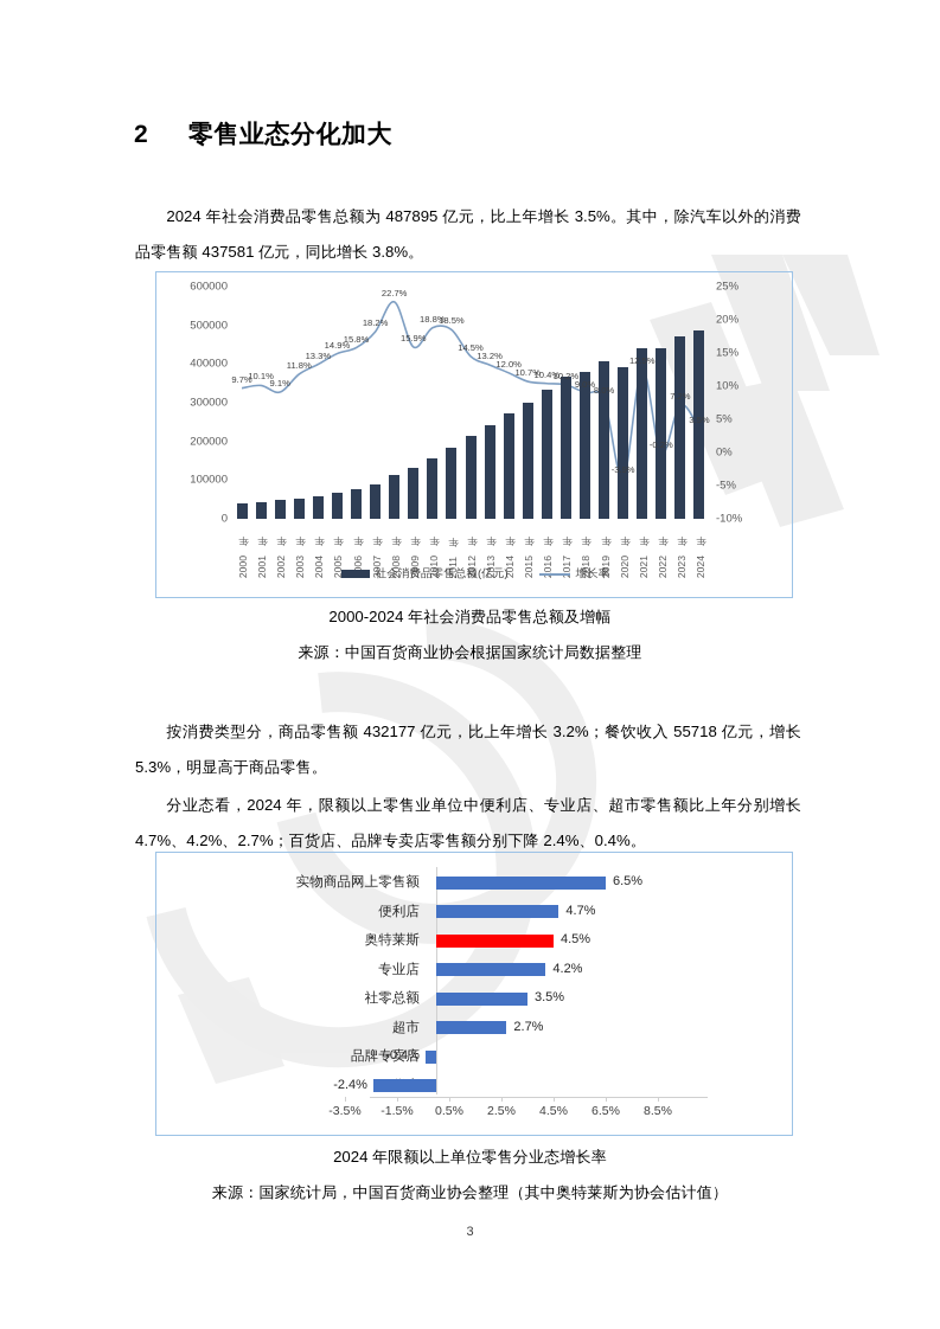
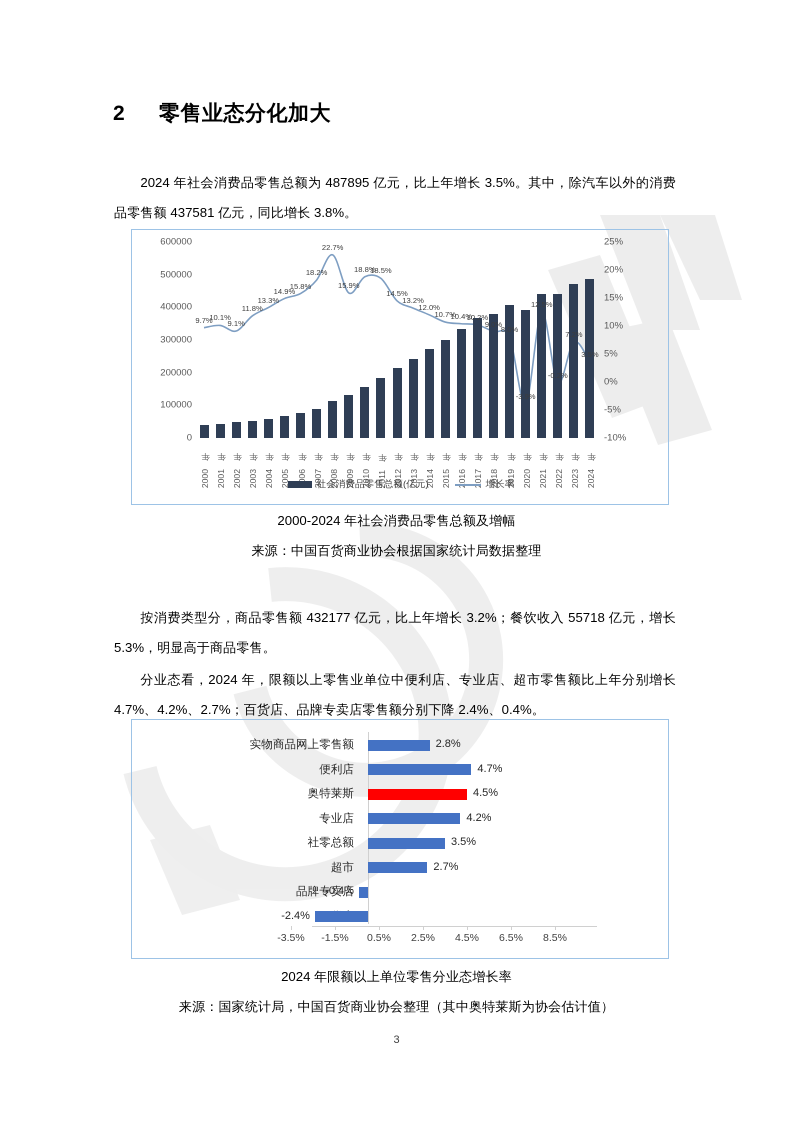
2024 年限额以上单位零售分业态增长率/实物商品网上零售额: 6.5% -> 2.8%
